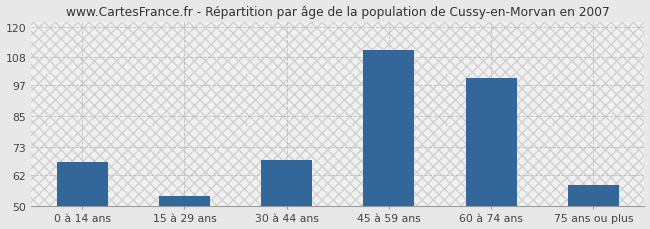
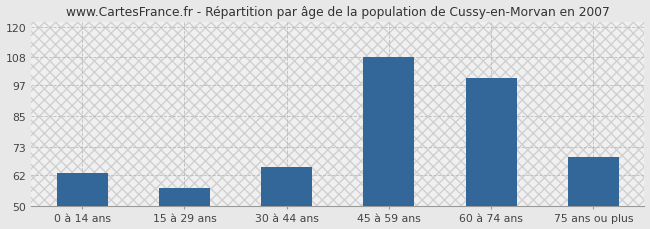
0 à 14 ans: 67 -> 63
15 à 29 ans: 54 -> 57
30 à 44 ans: 68 -> 65
45 à 59 ans: 111 -> 108
75 ans ou plus: 58 -> 69
